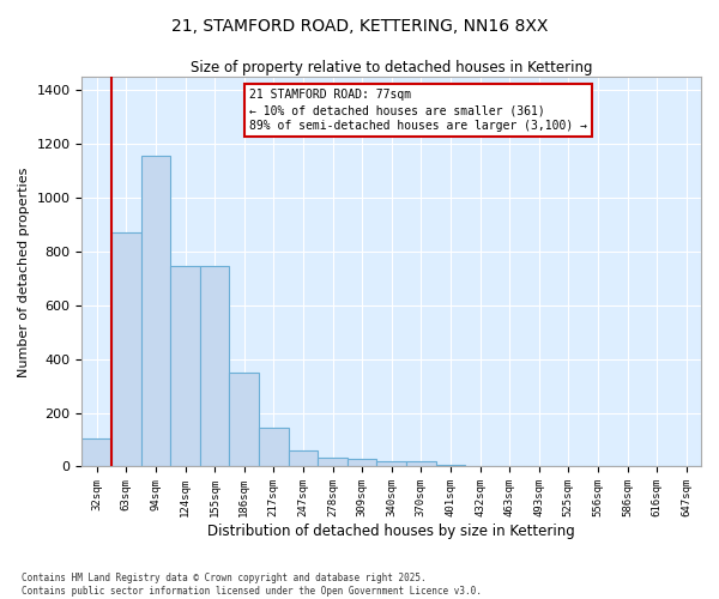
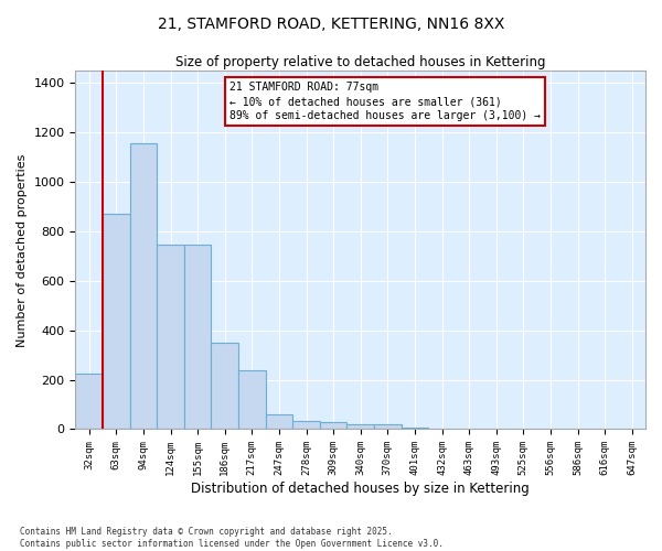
32sqm: 103 -> 225
217sqm: 143 -> 240
